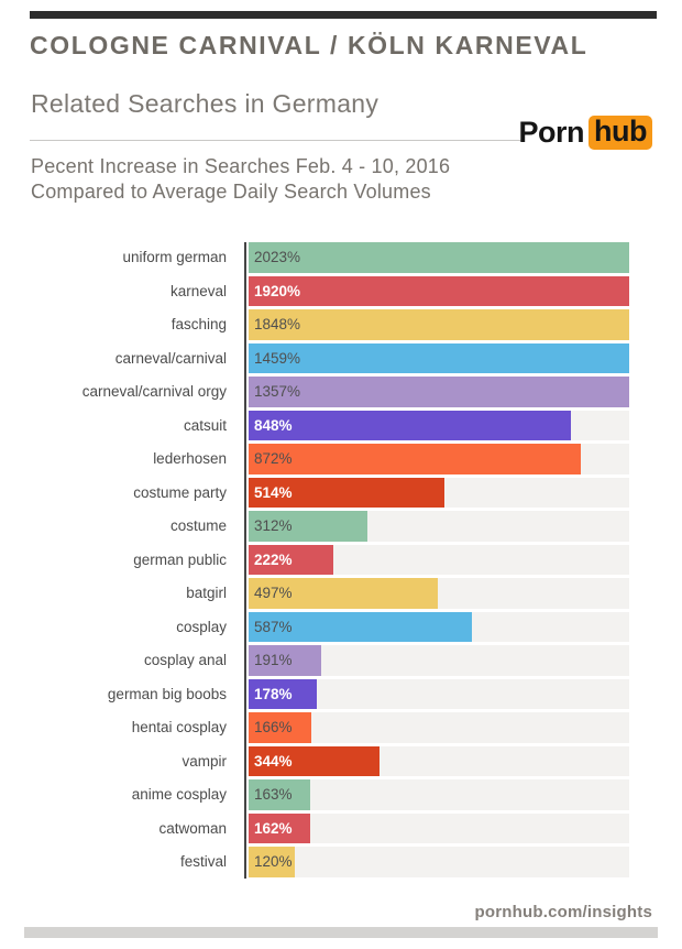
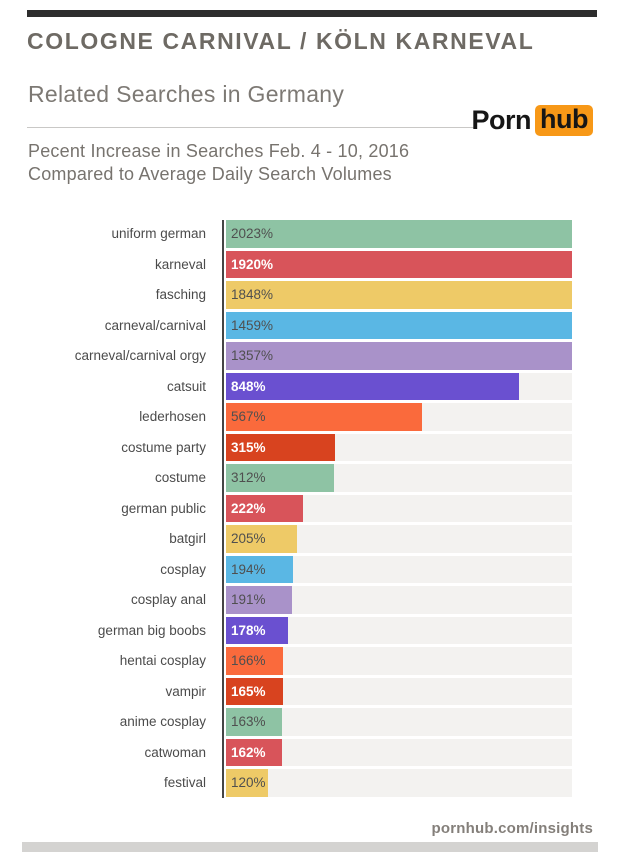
lederhosen: 872% -> 567%
costume party: 514% -> 315%
batgirl: 497% -> 205%
cosplay: 587% -> 194%
vampir: 344% -> 165%
